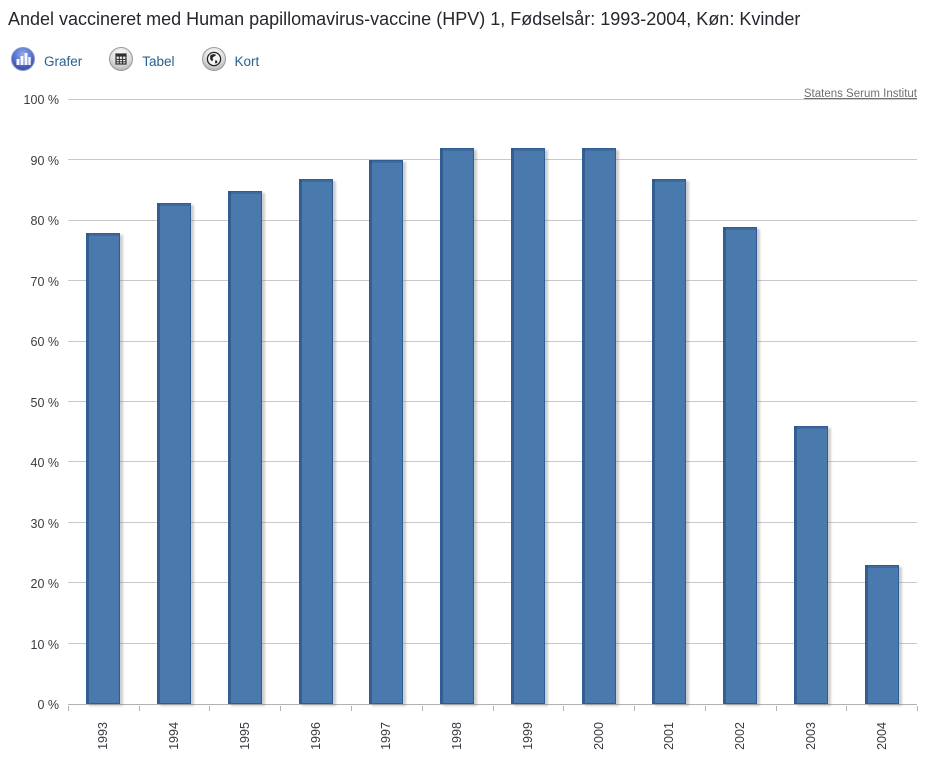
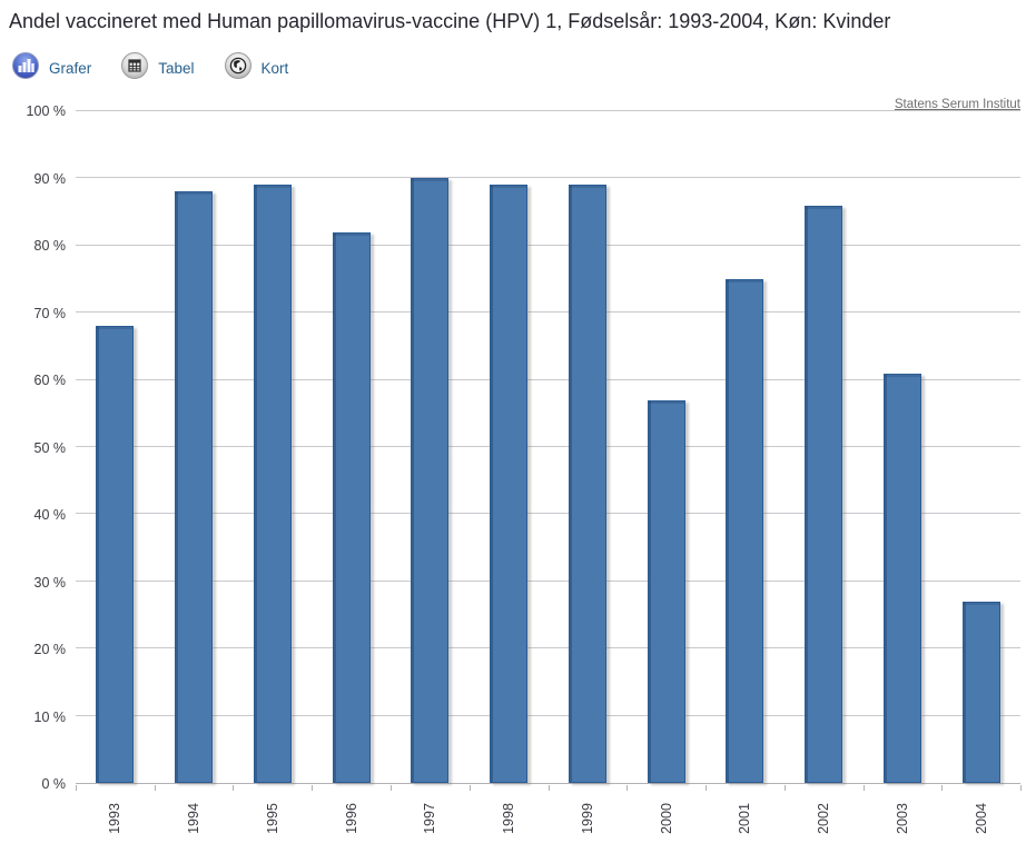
1993: 78% -> 68%
1994: 83% -> 88%
1995: 85% -> 89%
1996: 87% -> 82%
1998: 92% -> 89%
1999: 92% -> 89%
2000: 92% -> 57%
2001: 87% -> 75%
2002: 79% -> 86%
2003: 46% -> 61%
2004: 23% -> 27%
